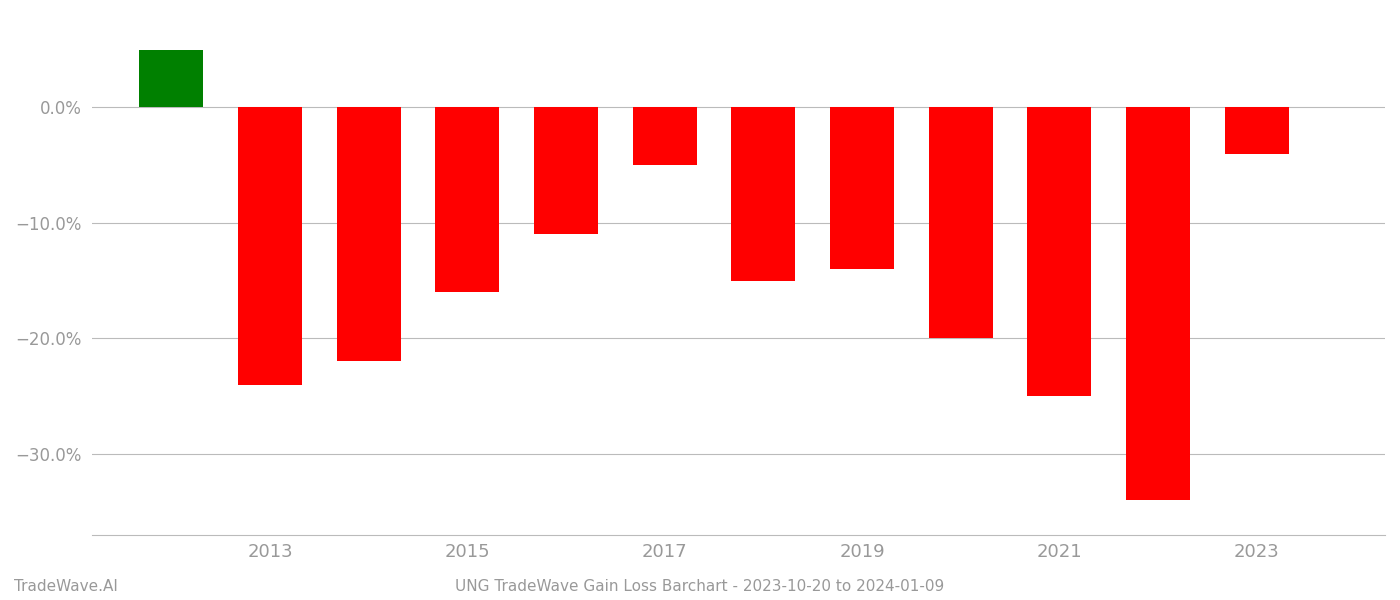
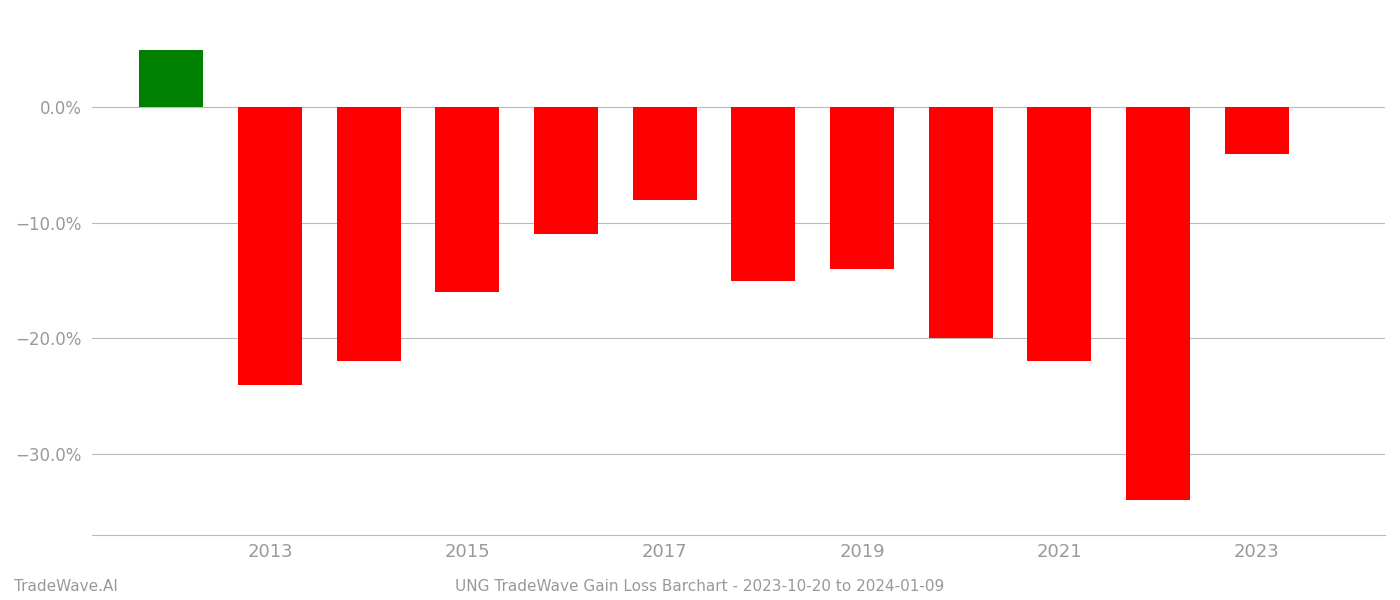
2017: -5% -> -8%
2021: -25% -> -22%
